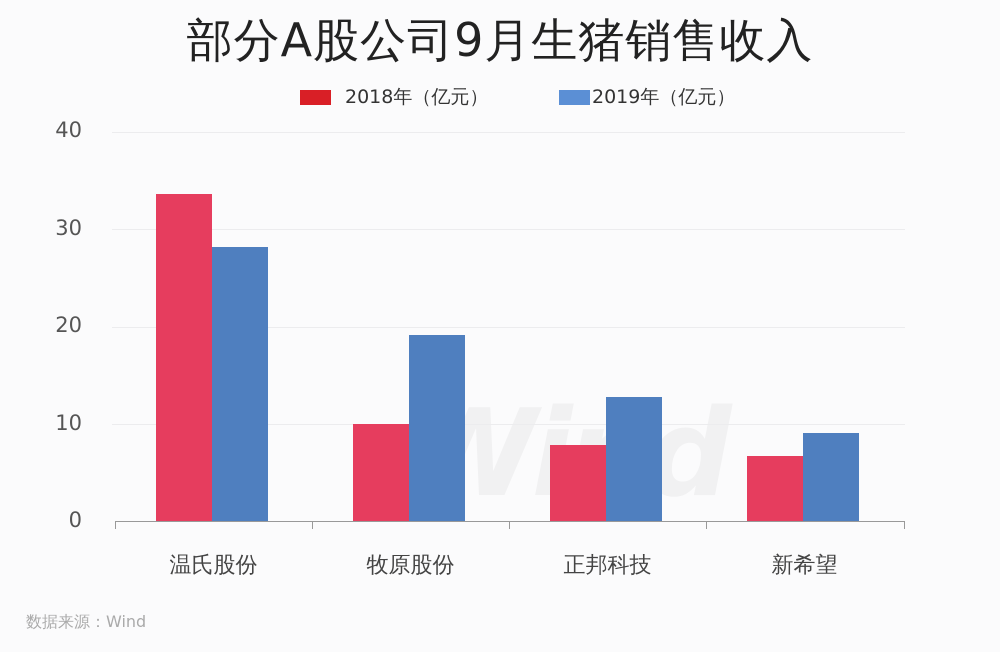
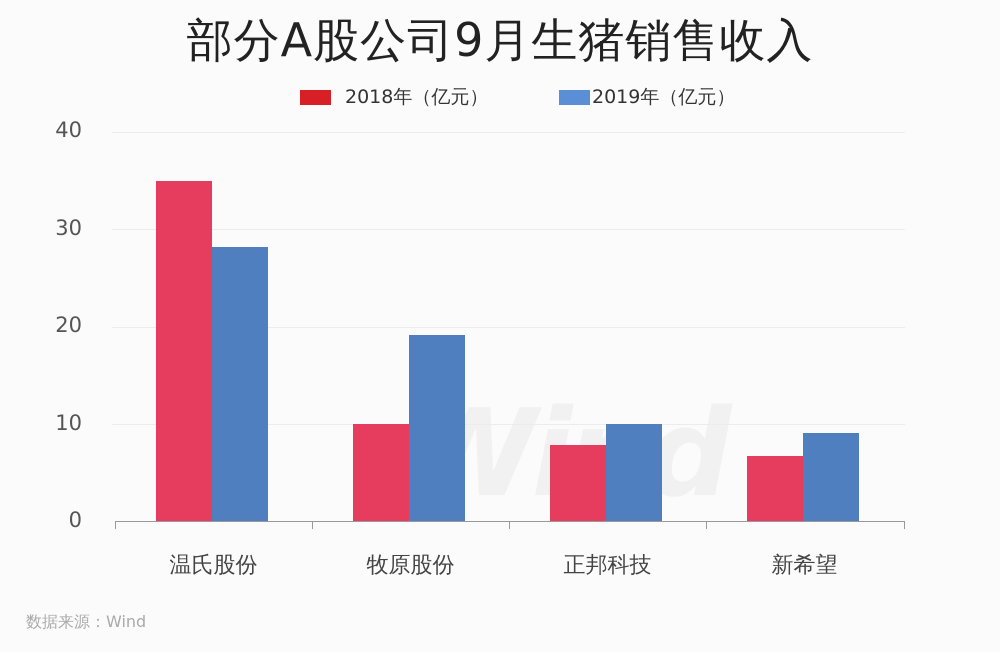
2018年（亿元）/温氏股份: 34 -> 35
2019年（亿元）/正邦科技: 13 -> 10
